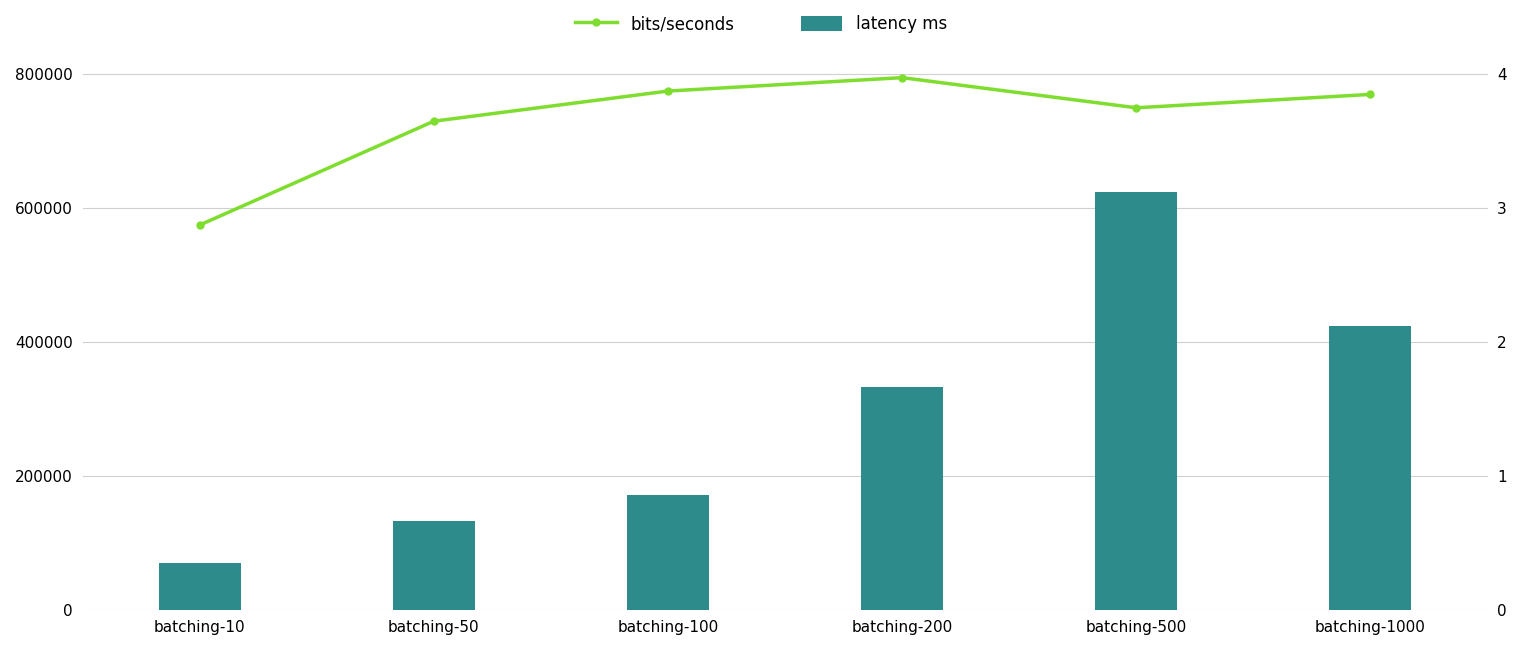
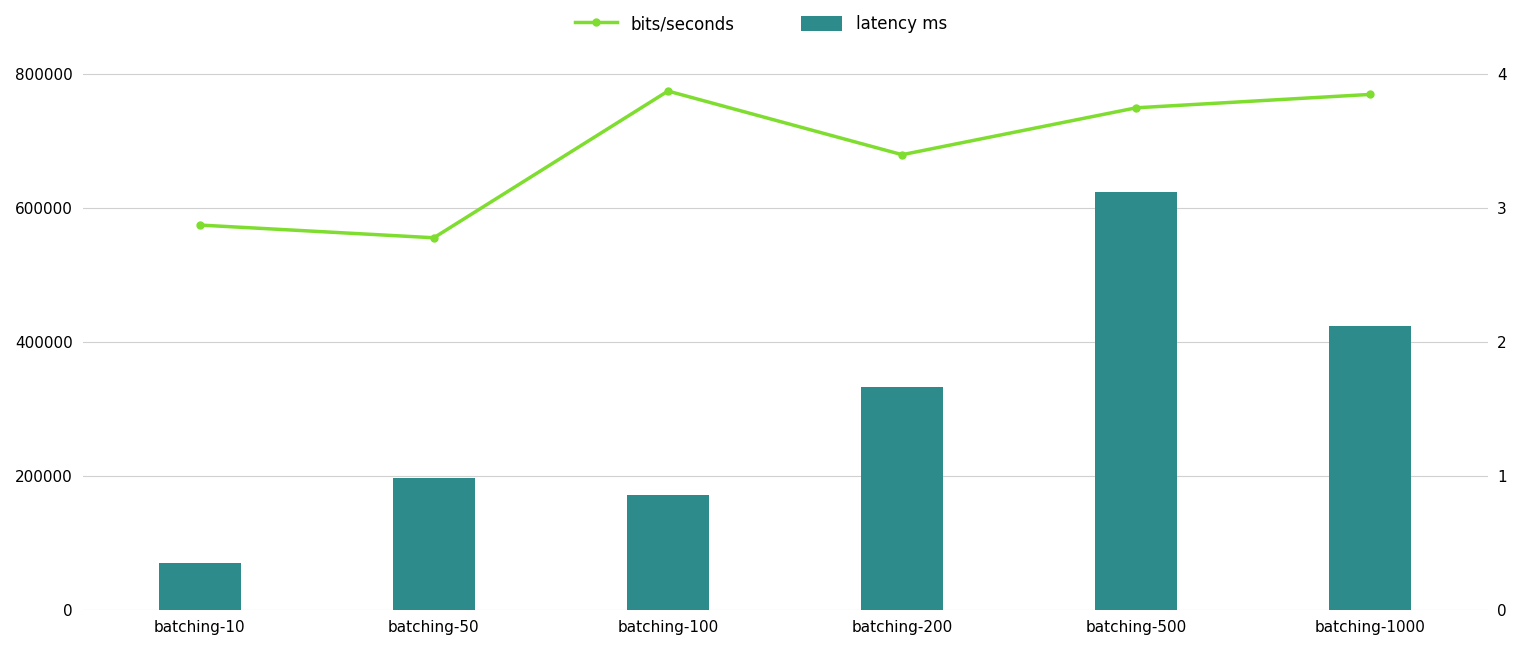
bits/seconds/batching-50: 730000 -> 556000
latency ms/batching-50: 0.67 -> 0.99
bits/seconds/batching-200: 795000 -> 680000
